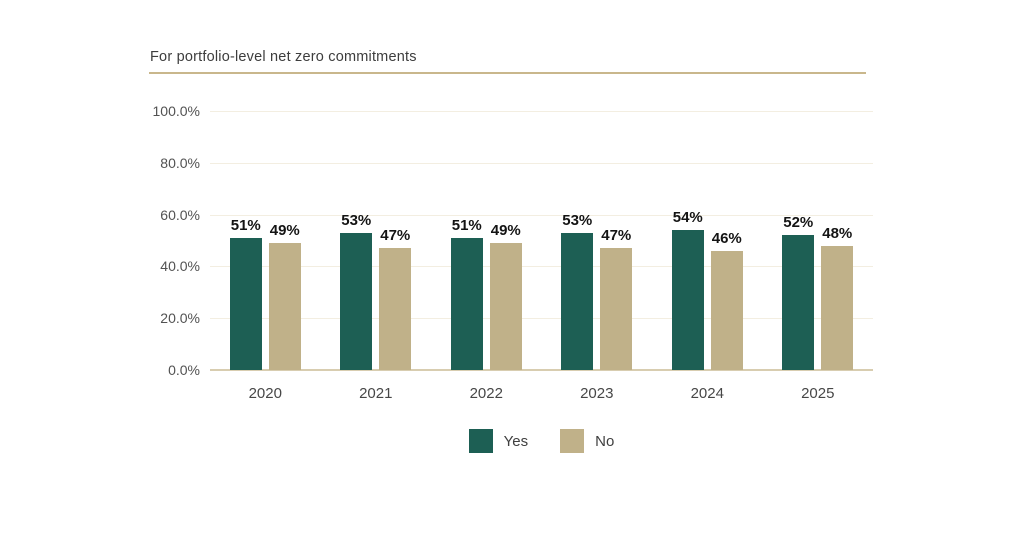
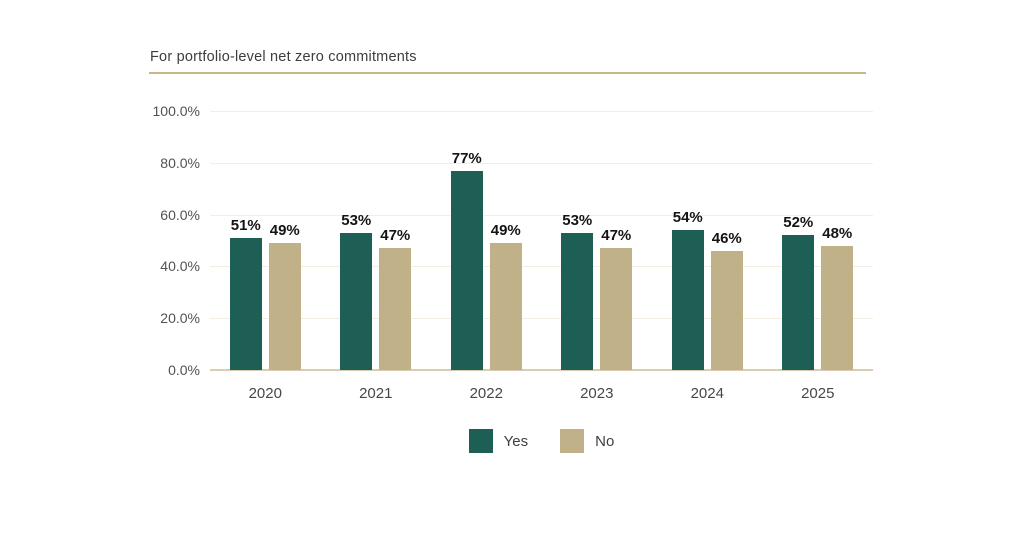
Yes/2022: 51% -> 77%
